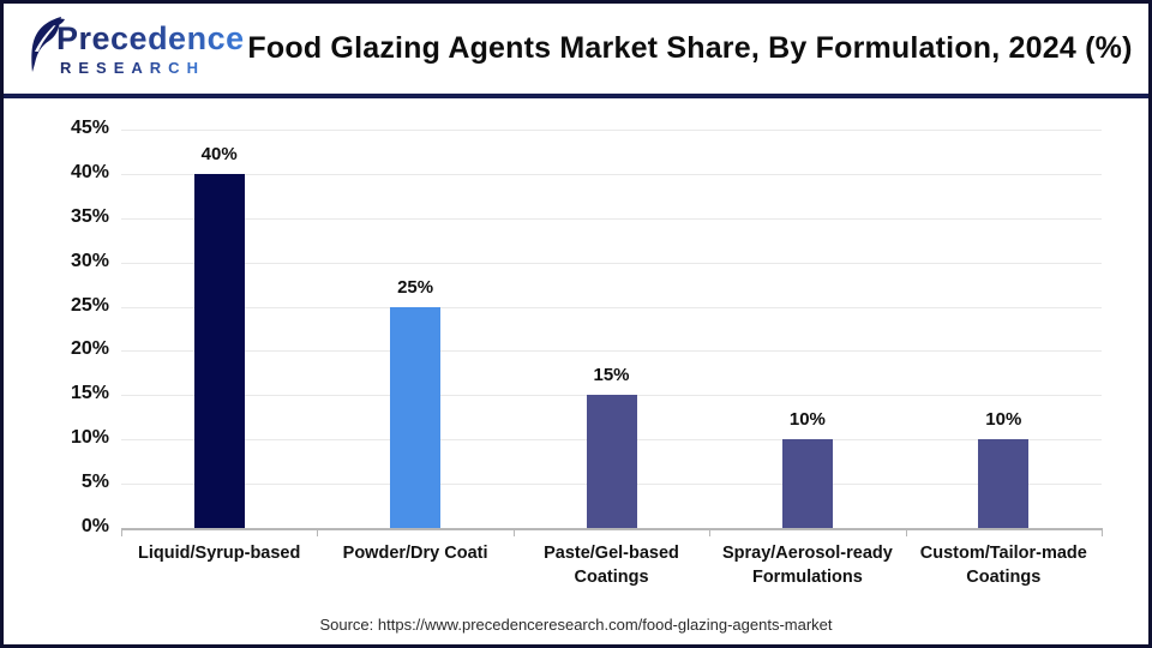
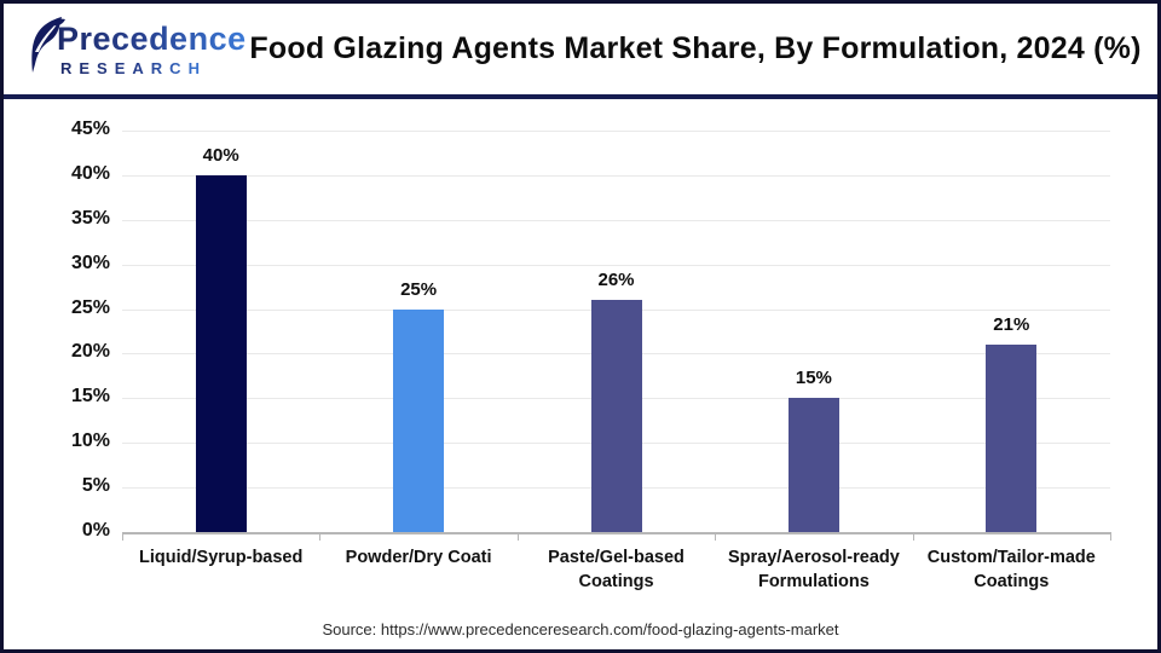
Paste/Gel-based Coatings: 15% -> 26%
Spray/Aerosol-ready Formulations: 10% -> 15%
Custom/Tailor-made Coatings: 10% -> 21%
